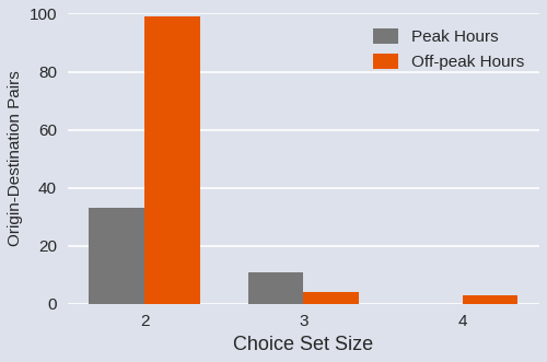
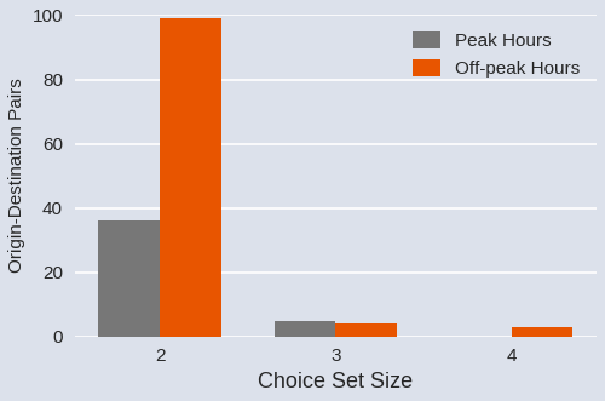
Peak Hours/2: 33 -> 36
Peak Hours/3: 11 -> 5
